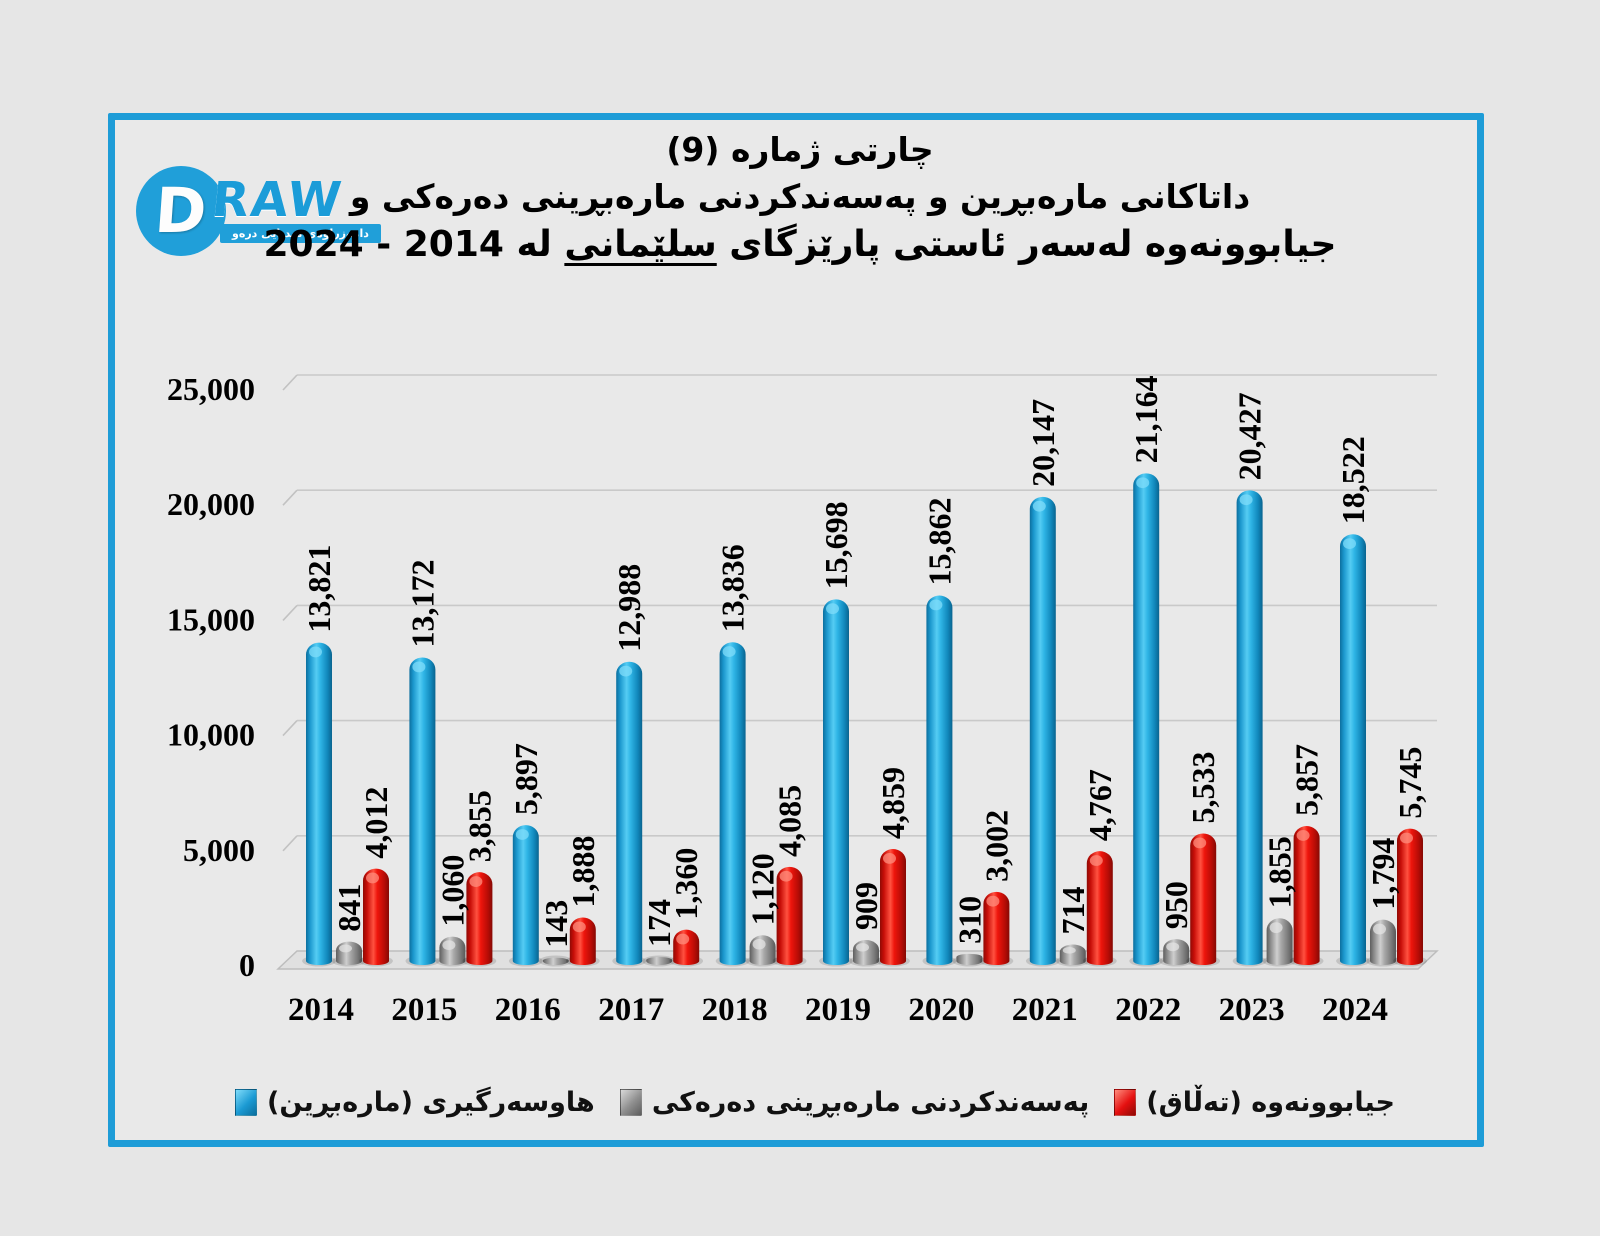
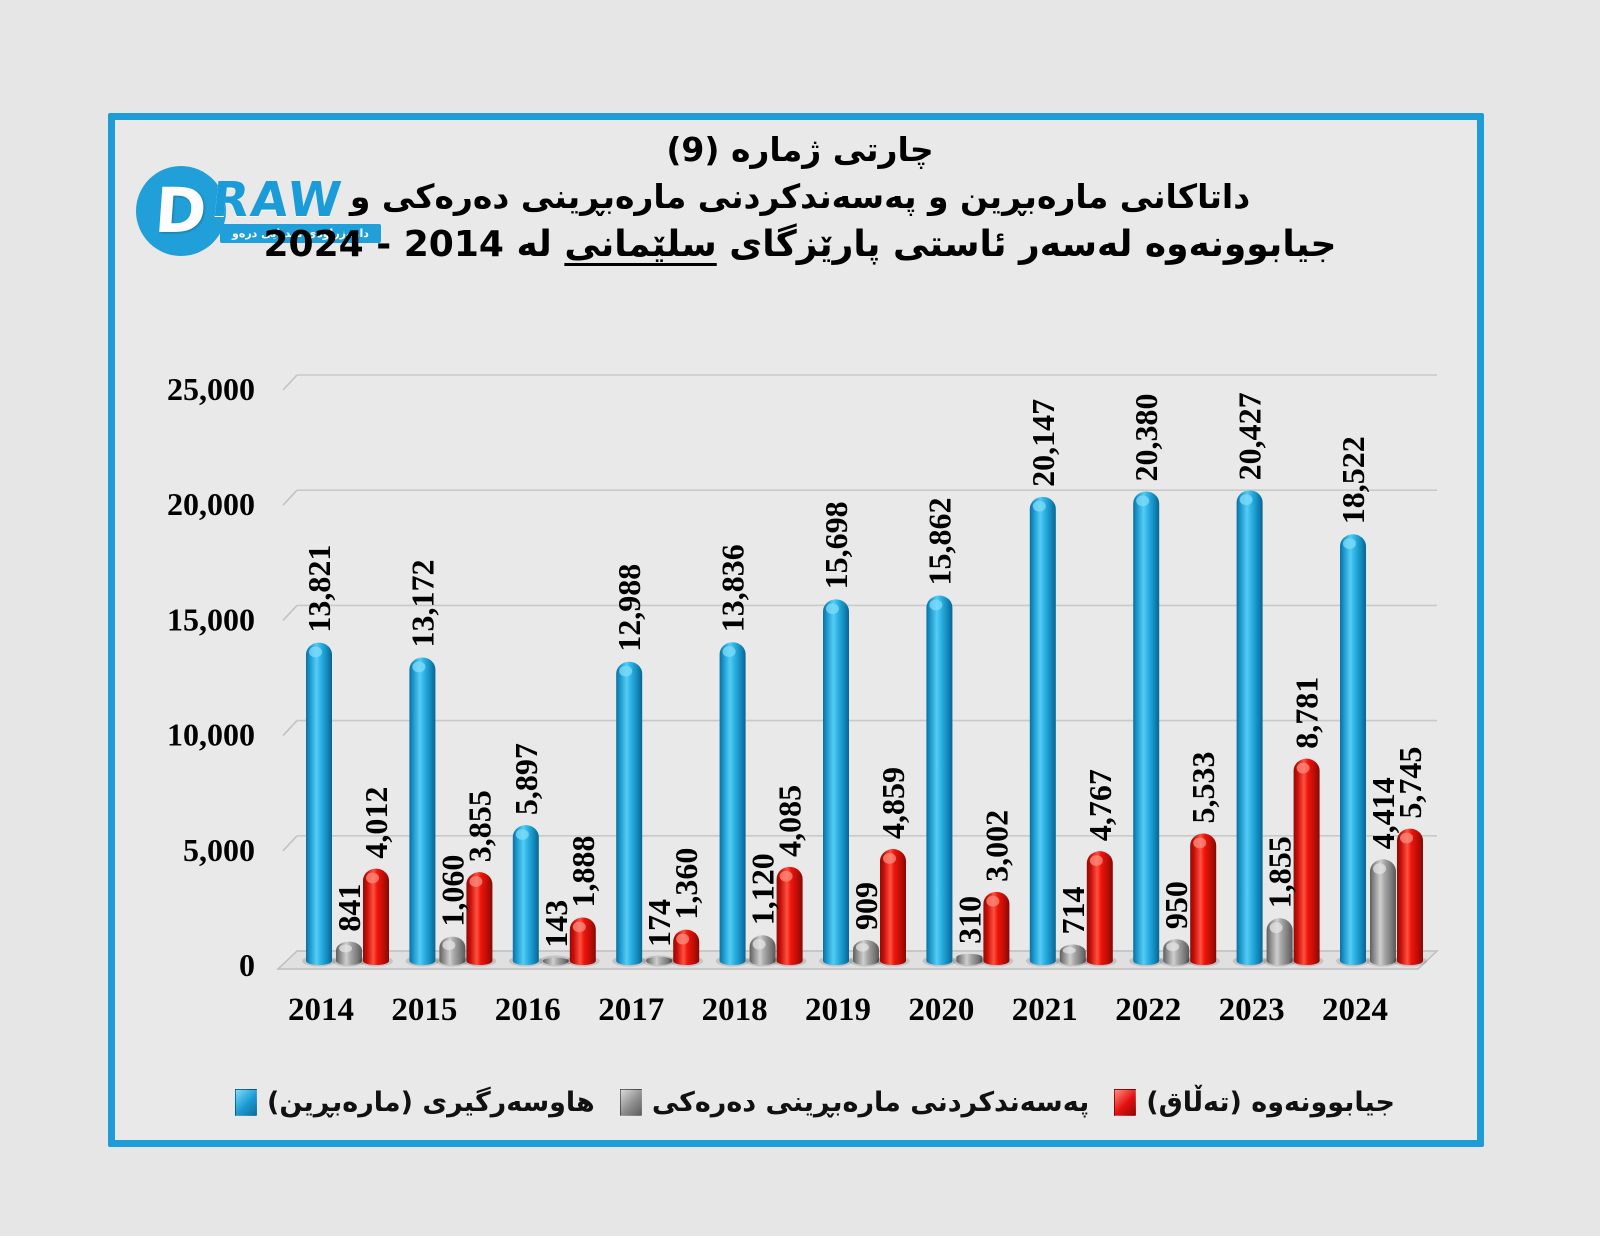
هاوسەرگیری (مارەبڕین)/2022: 21,164 -> 20,380
جیابوونەوە (تەڵاق)/2023: 5,857 -> 8,781
پەسەندکردنی مارەبڕینی دەرەکی/2024: 1,794 -> 4,414
